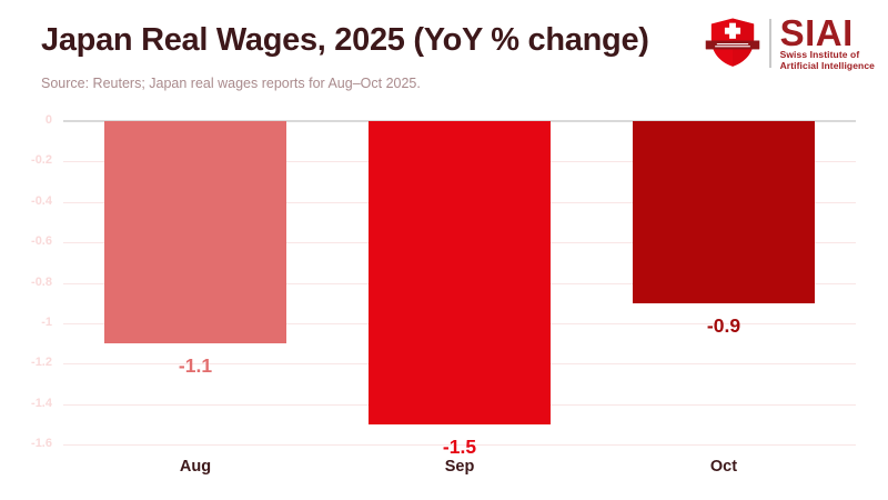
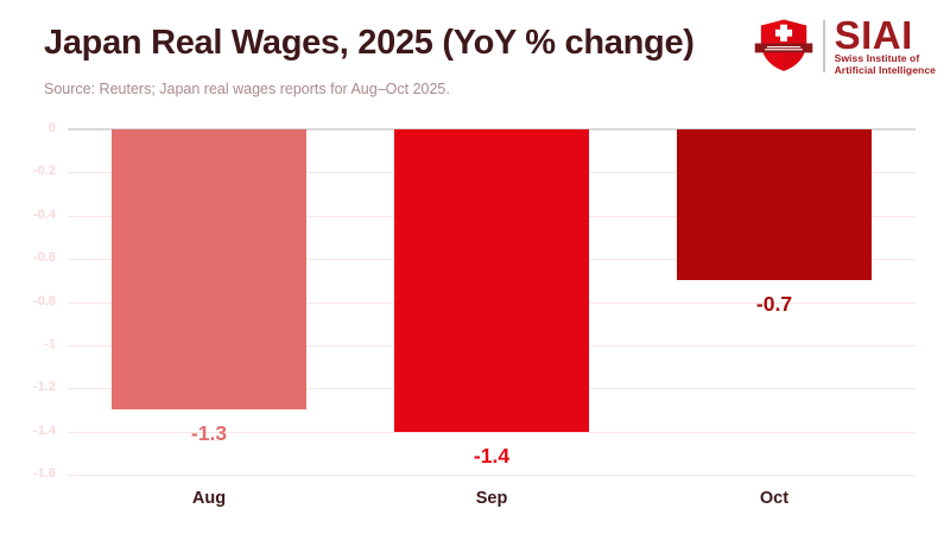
Aug: -1.1 -> -1.3
Sep: -1.5 -> -1.4
Oct: -0.9 -> -0.7
